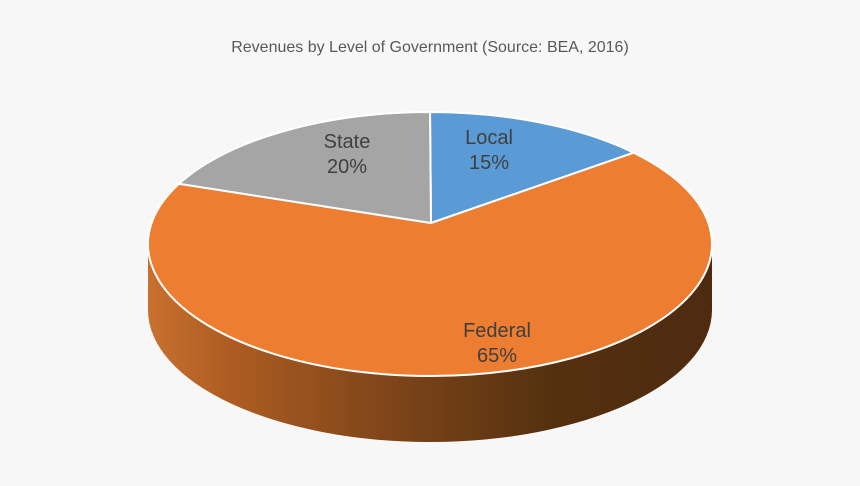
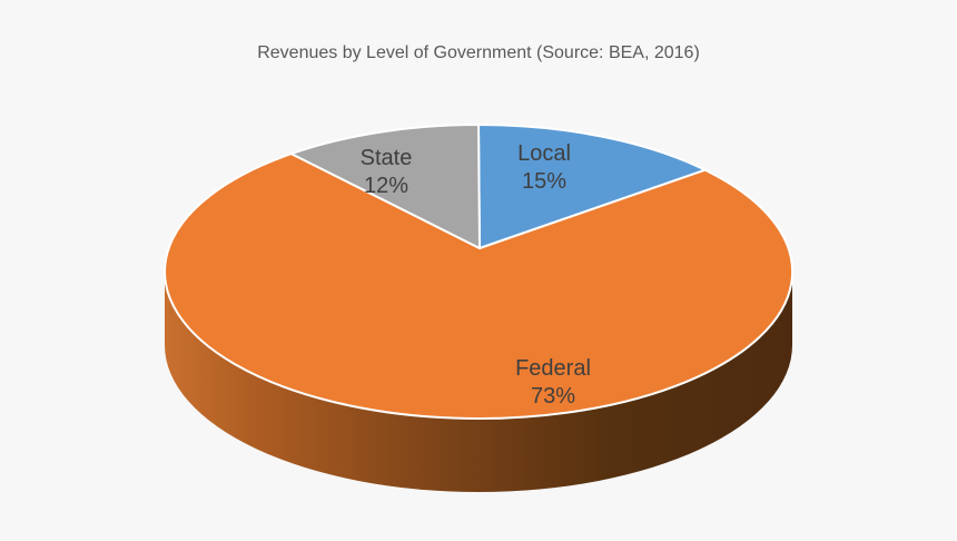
Federal: 65% -> 73%
State: 20% -> 12%
